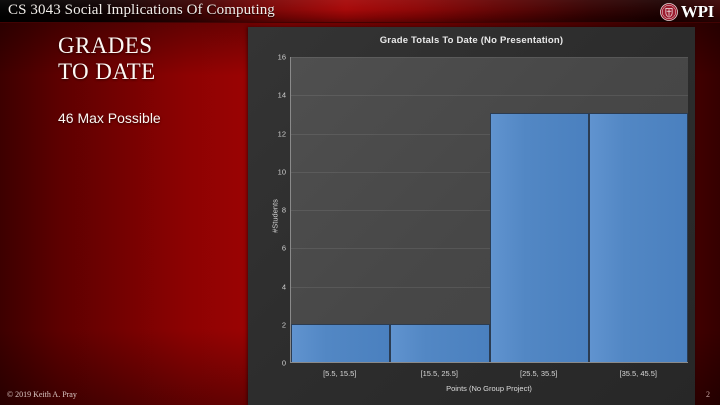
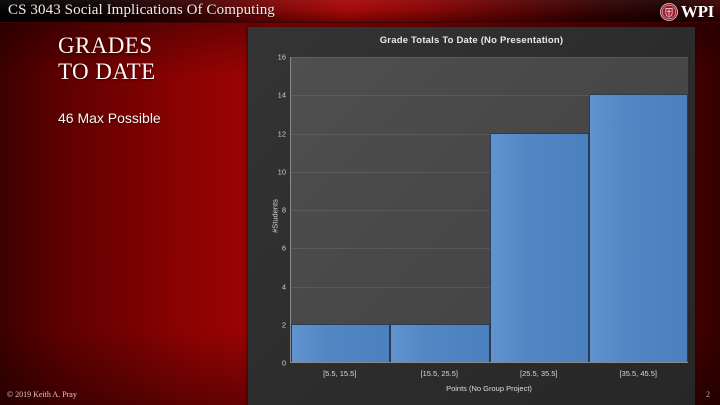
[25.5, 35.5]: 13 -> 12
[35.5, 45.5]: 13 -> 14
